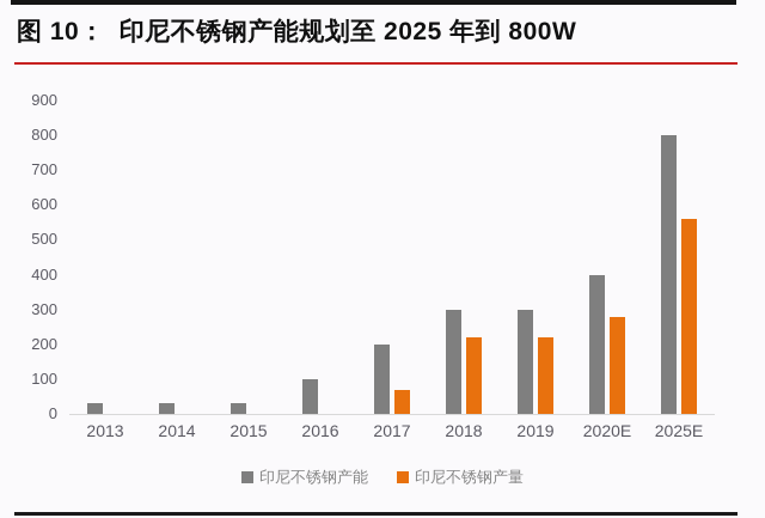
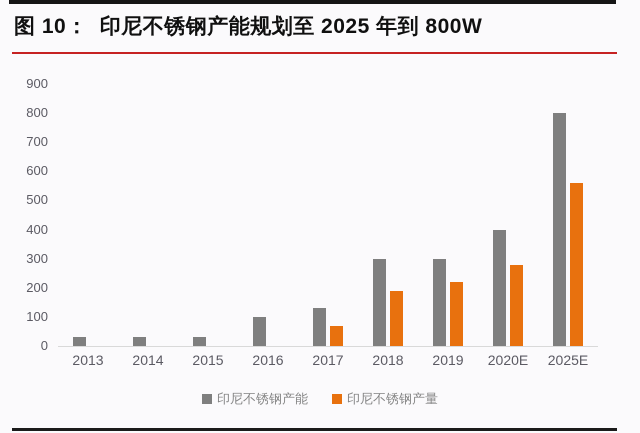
印尼不锈钢产能/2017: 200 -> 130
印尼不锈钢产量/2018: 220 -> 190
